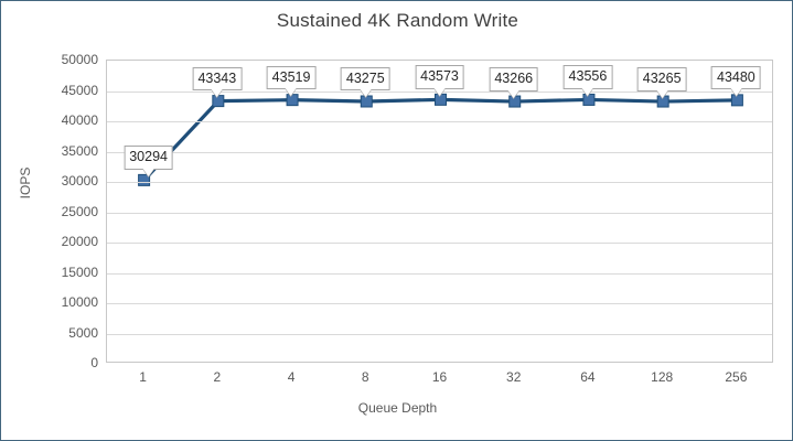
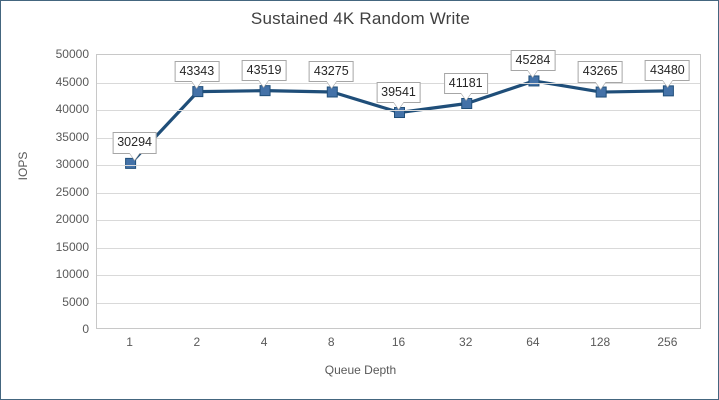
16: 43573 -> 39541
32: 43266 -> 41181
64: 43556 -> 45284
